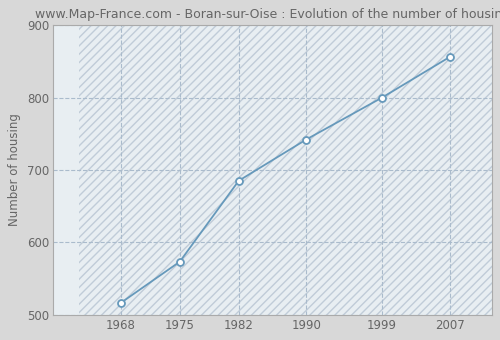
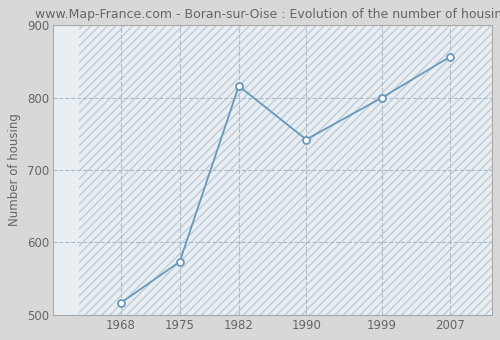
1982: 685 -> 816
